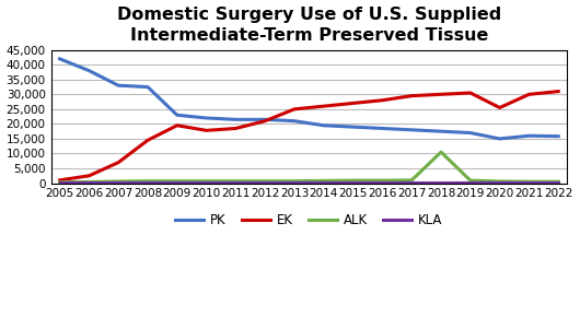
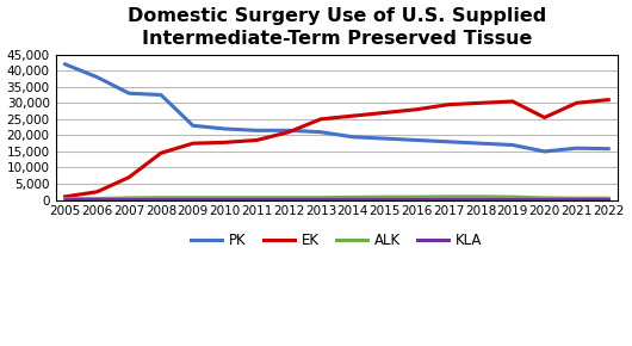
EK/2009: 19,500 -> 17,500
ALK/2018: 10,500 -> 1,000
